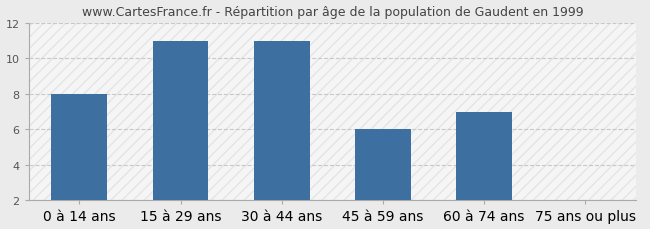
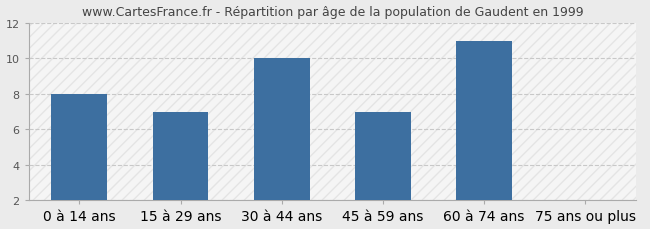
15 à 29 ans: 11 -> 7
30 à 44 ans: 11 -> 10
45 à 59 ans: 6 -> 7
60 à 74 ans: 7 -> 11
